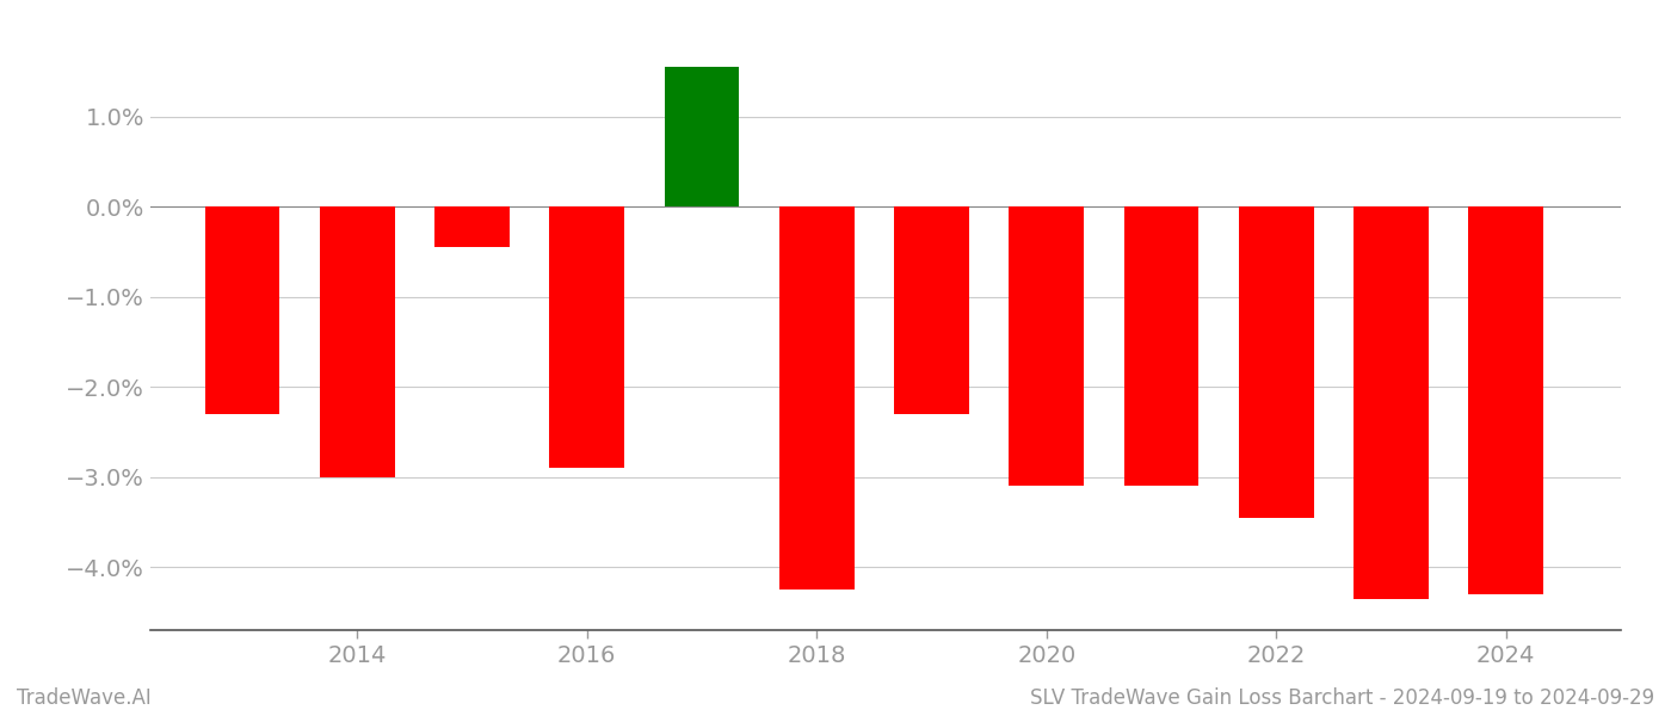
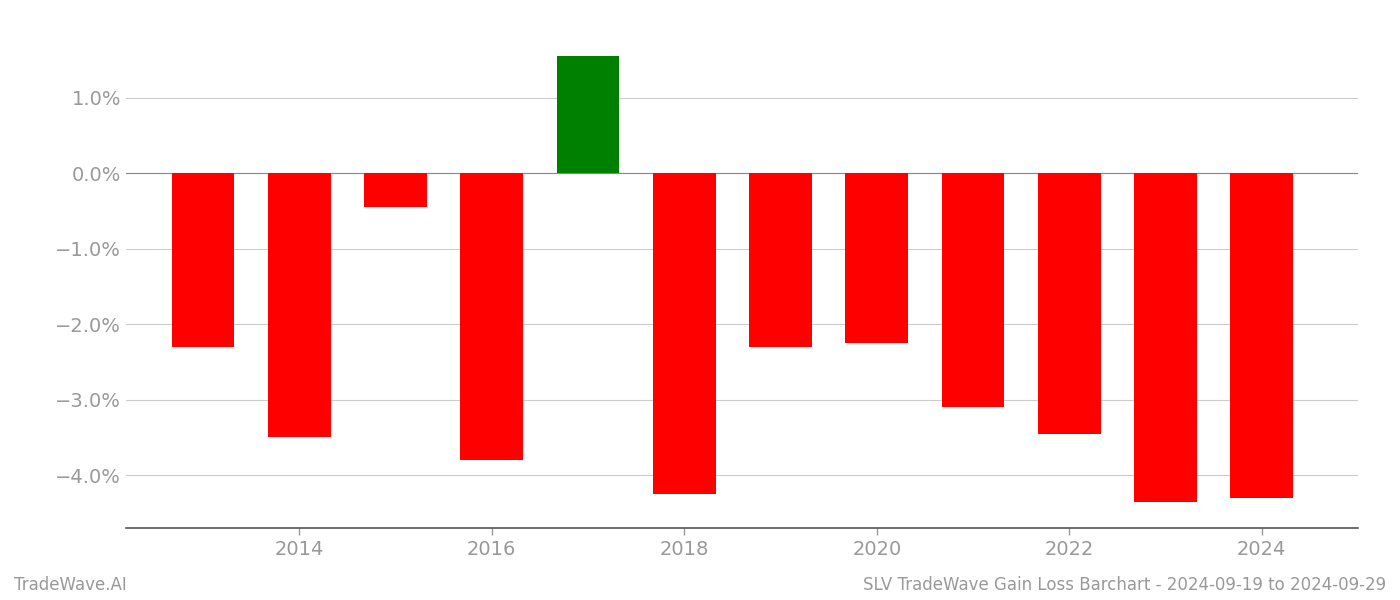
2014: -3.00% -> -3.50%
2016: -2.90% -> -3.80%
2020: -3.10% -> -2.25%
